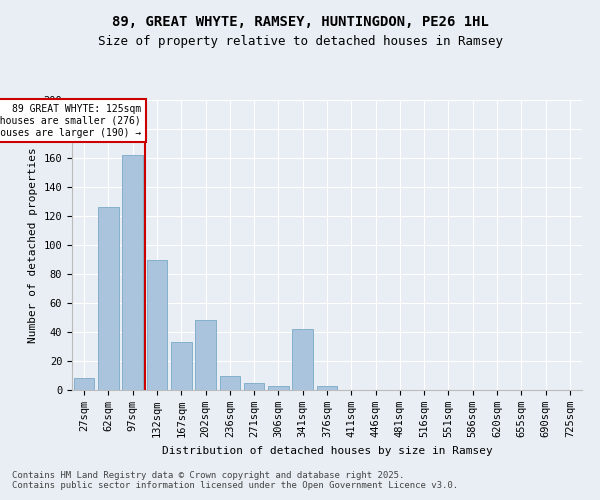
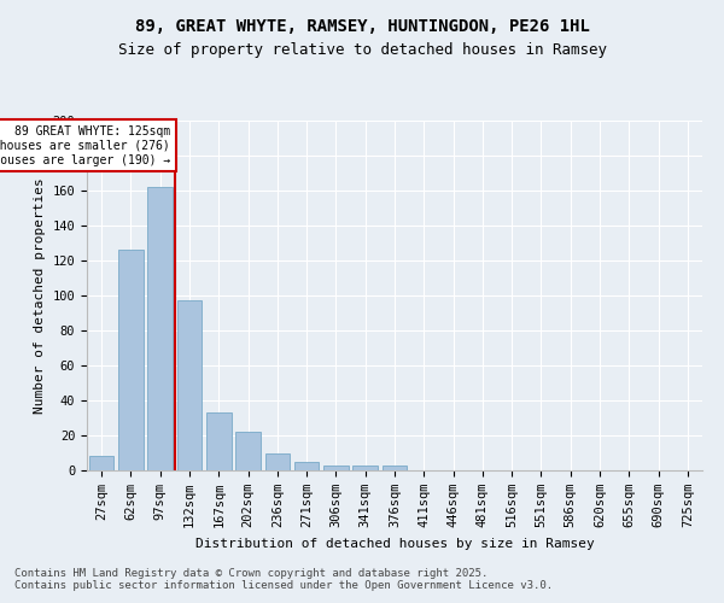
132sqm: 90 -> 97
202sqm: 48 -> 22
341sqm: 42 -> 3
